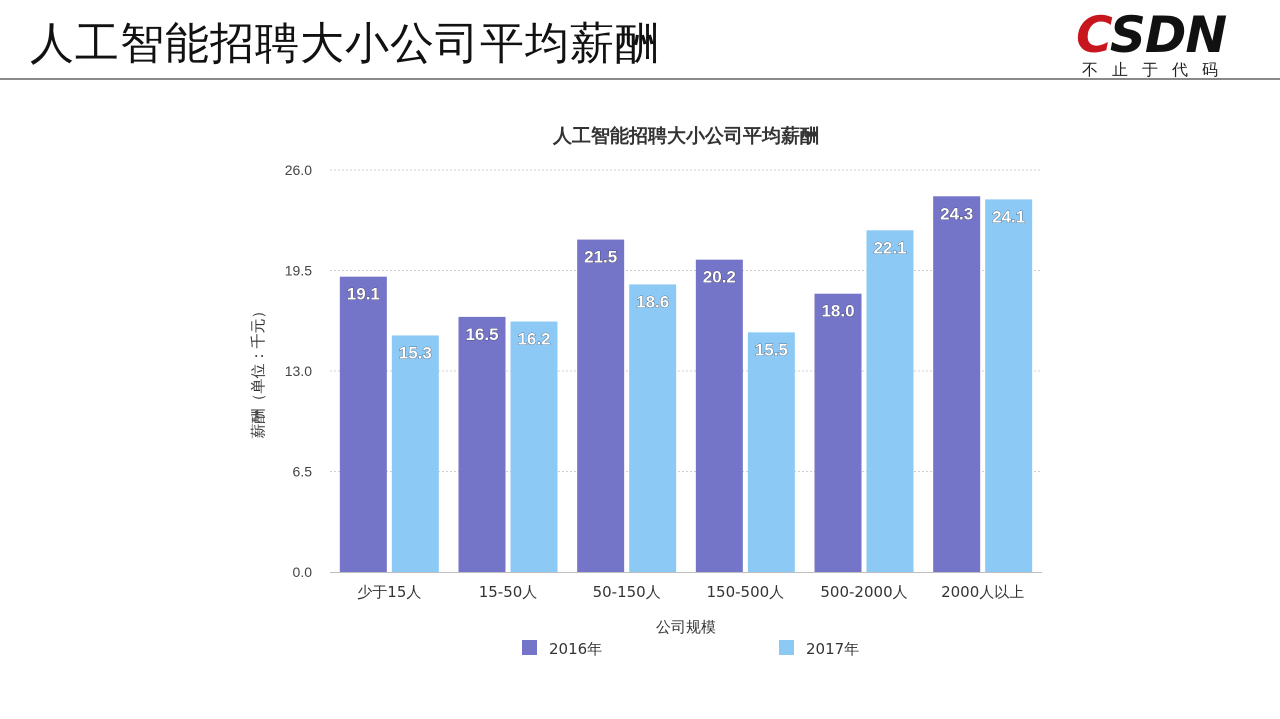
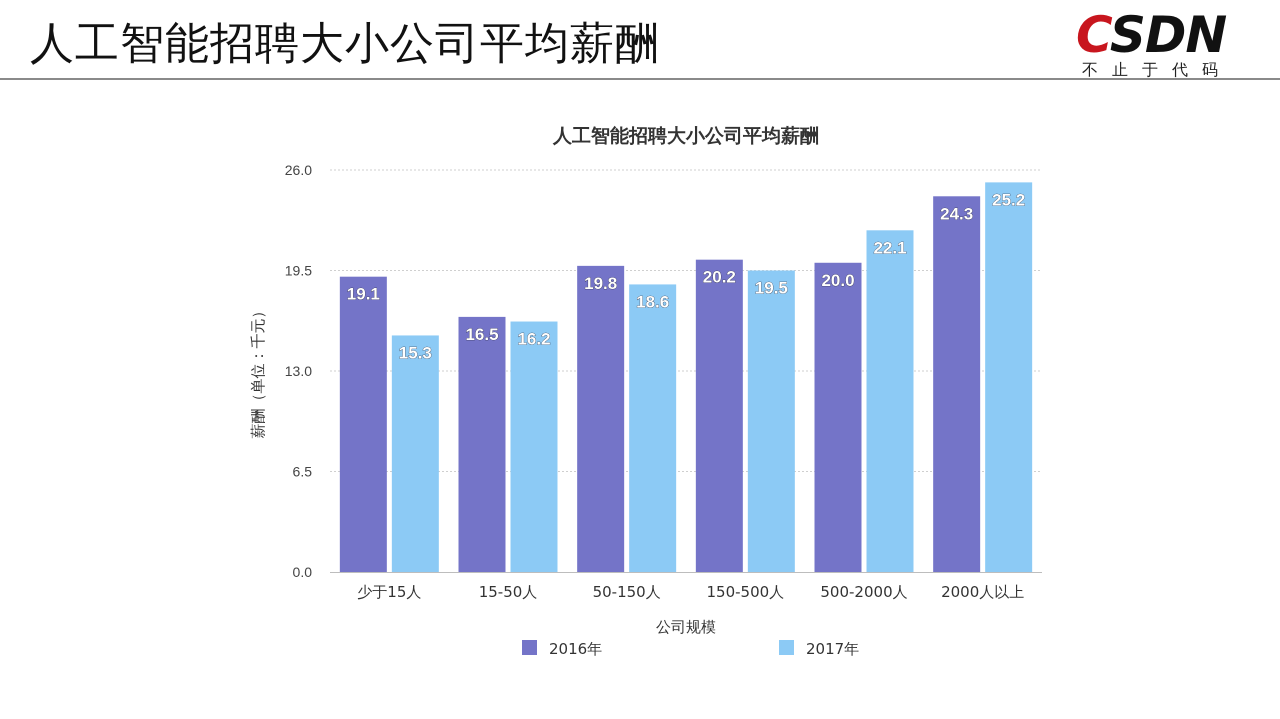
2016年/50-150人: 21.5 -> 19.8
2017年/150-500人: 15.5 -> 19.5
2016年/500-2000人: 18.0 -> 20.0
2017年/2000人以上: 24.1 -> 25.2
